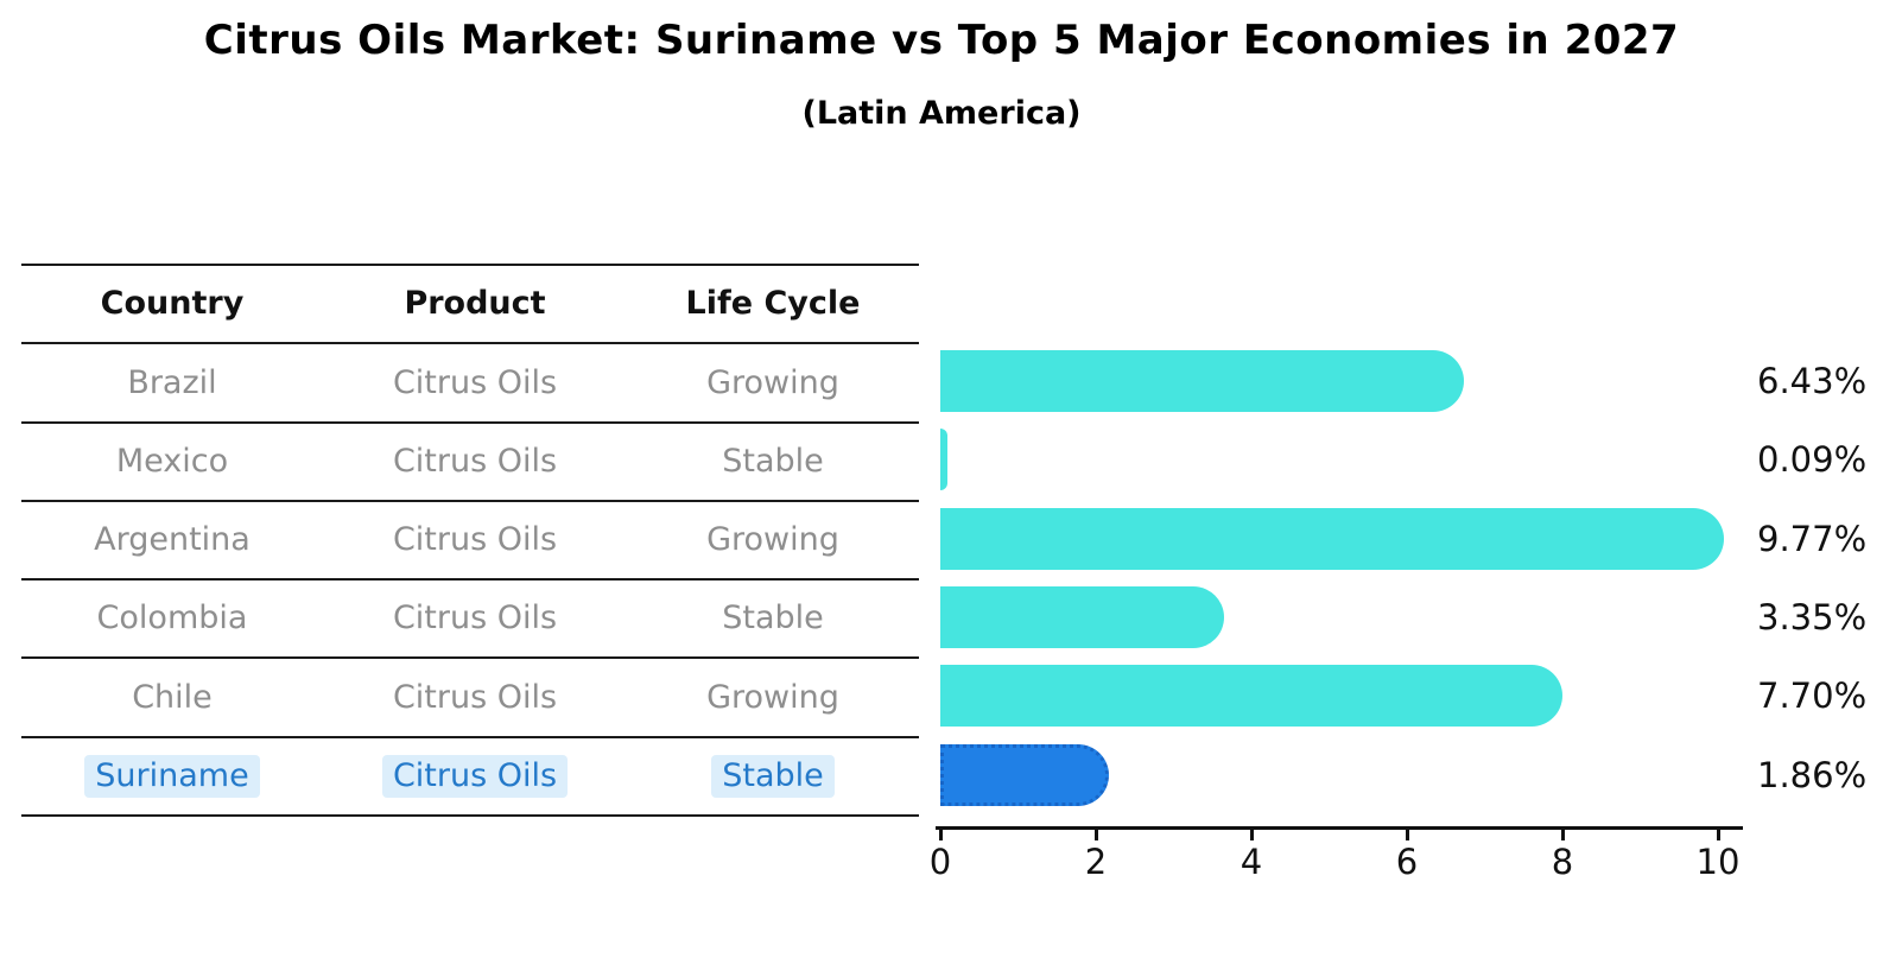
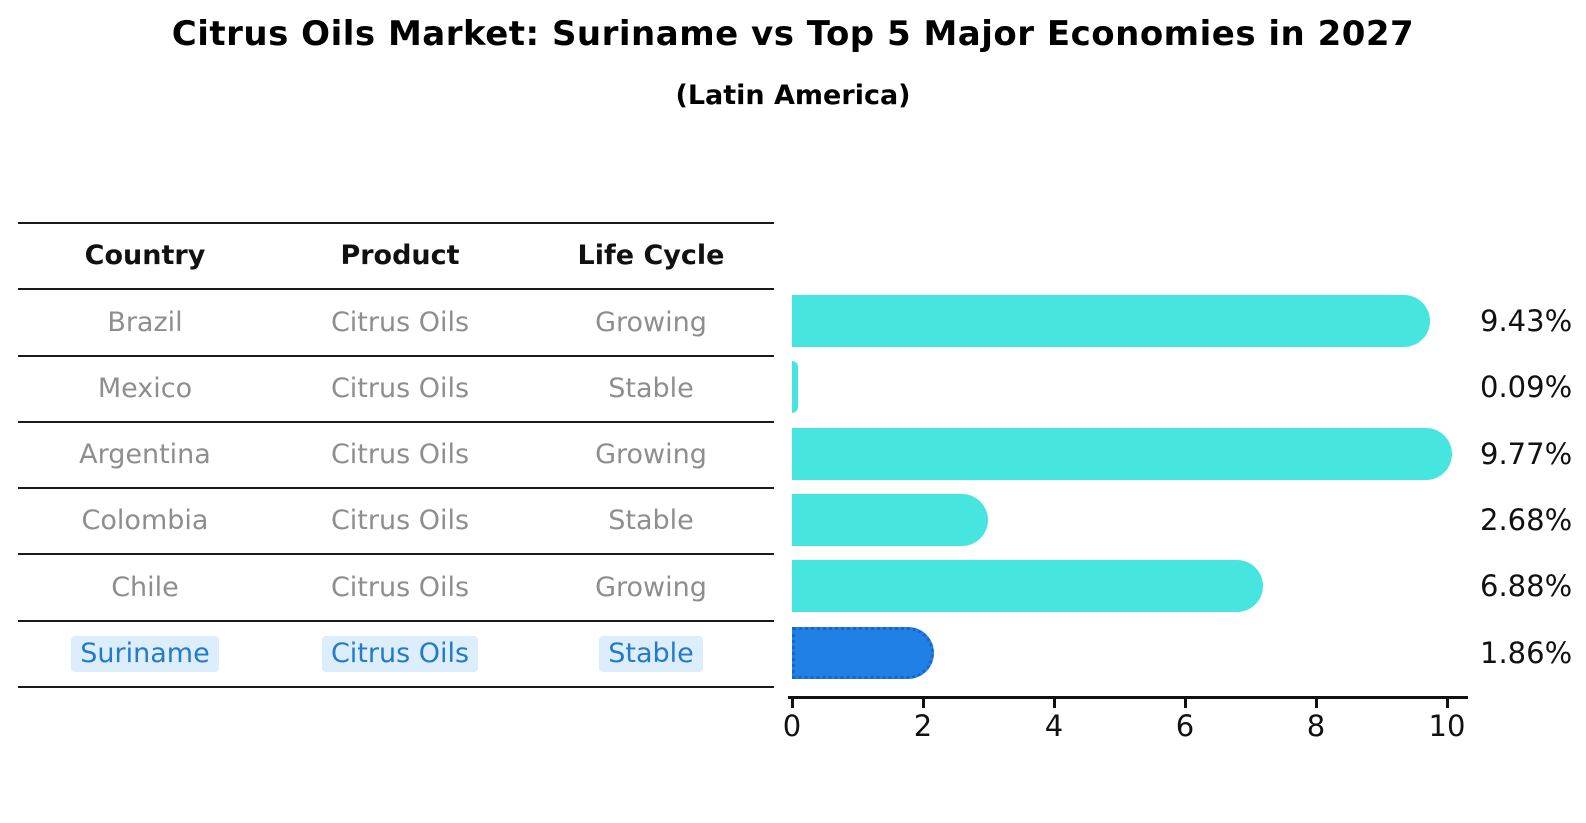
Brazil: 6.43% -> 9.43%
Colombia: 3.35% -> 2.68%
Chile: 7.70% -> 6.88%
